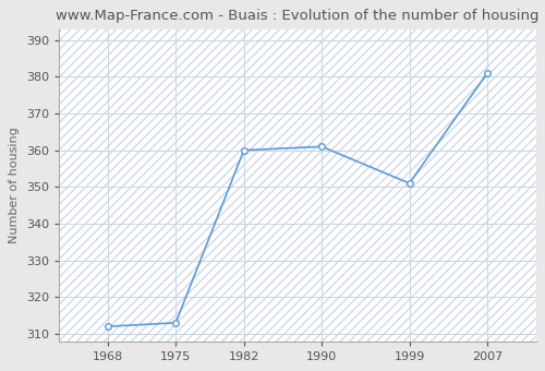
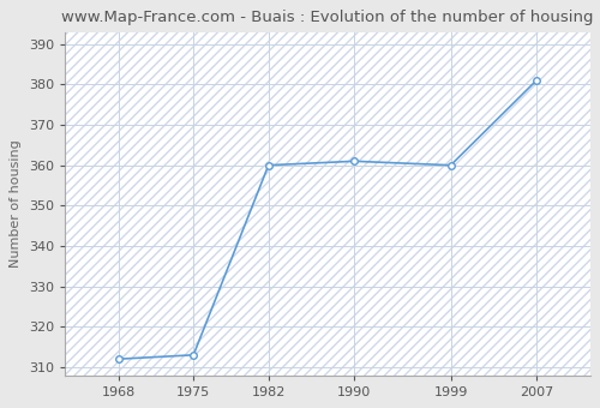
1999: 351 -> 360
